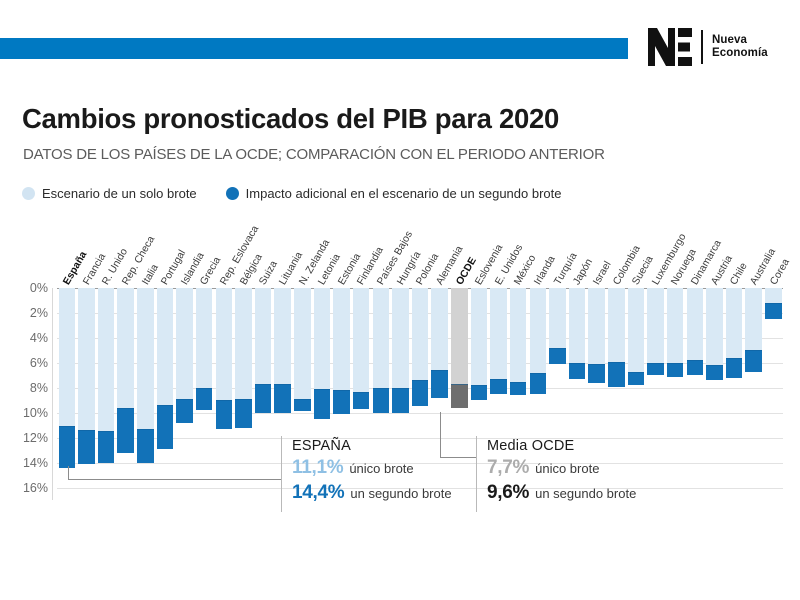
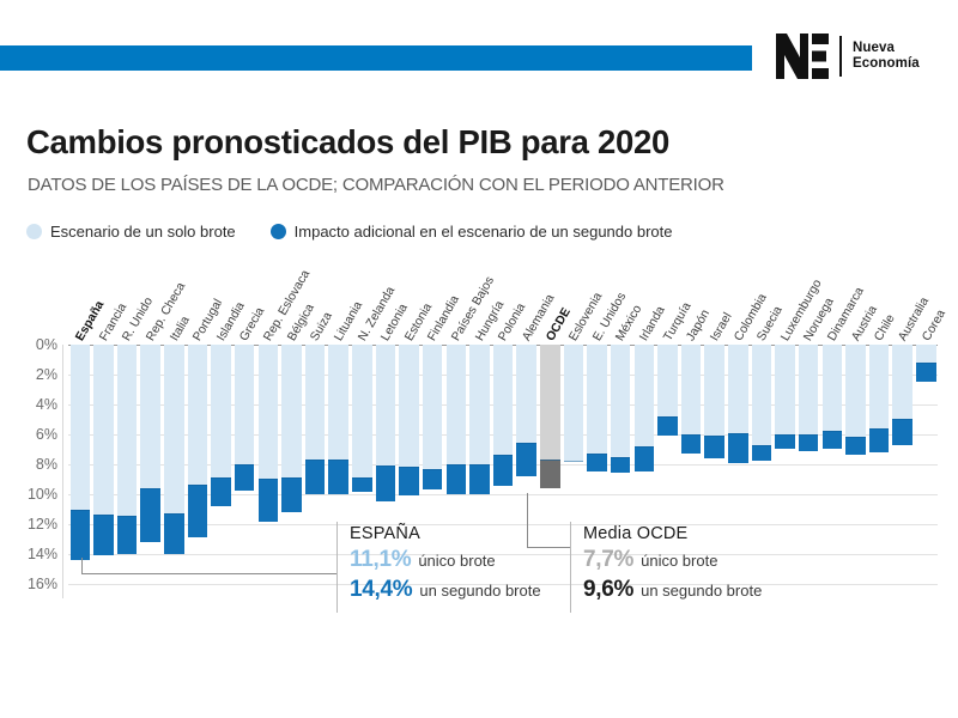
Impacto adicional en el escenario de un segundo brote/Rep. Eslovaca: 11.3% -> 11.9%
Impacto adicional en el escenario de un segundo brote/Eslovenia: 9.0% -> 7.5%
